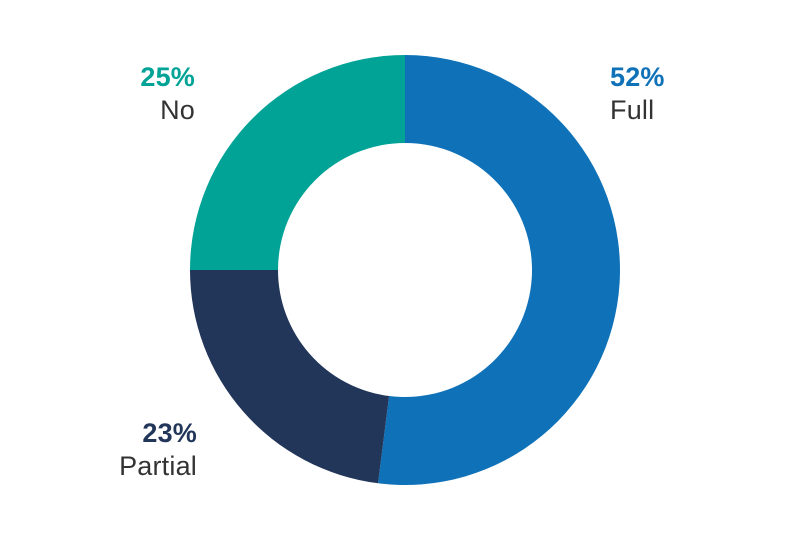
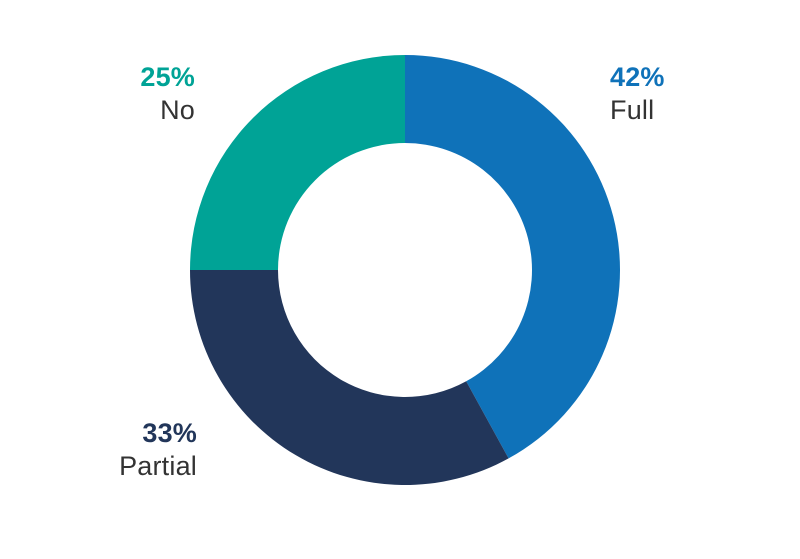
Full: 52% -> 42%
Partial: 23% -> 33%
